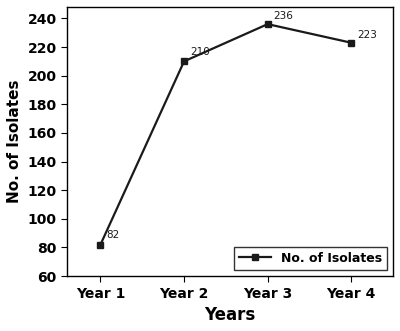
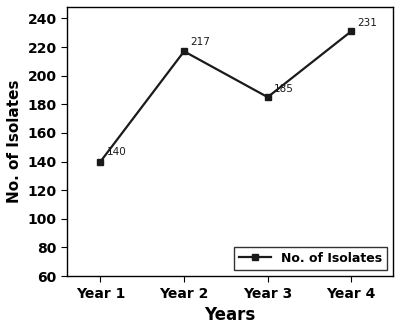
Year 1: 82 -> 140
Year 2: 210 -> 217
Year 3: 236 -> 185
Year 4: 223 -> 231
